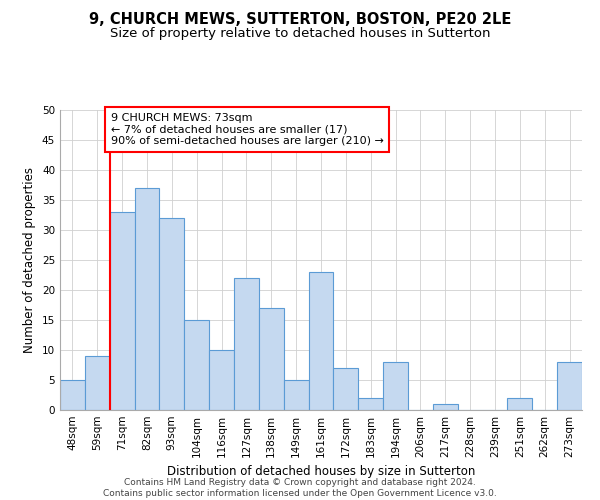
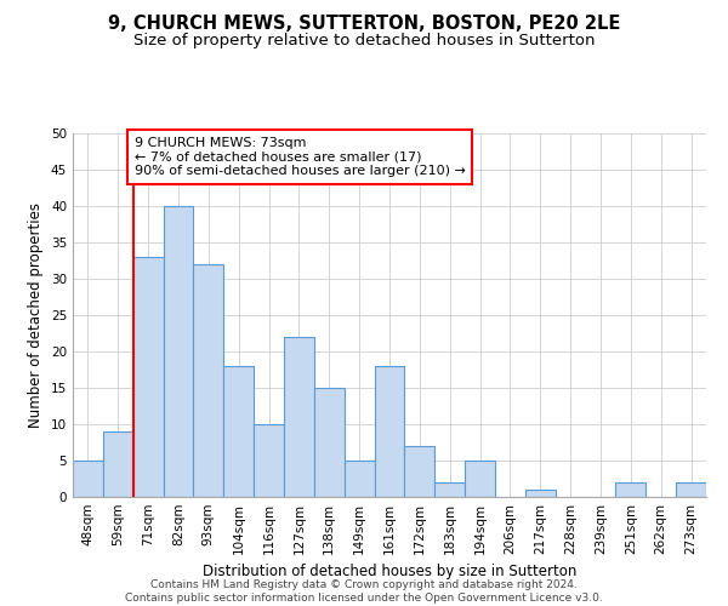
82sqm: 37 -> 40
104sqm: 15 -> 18
138sqm: 17 -> 15
161sqm: 23 -> 18
194sqm: 8 -> 5
273sqm: 8 -> 2
